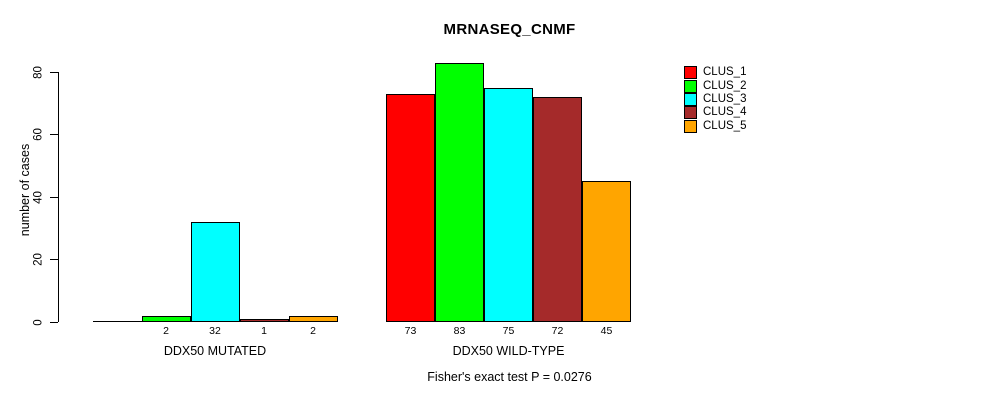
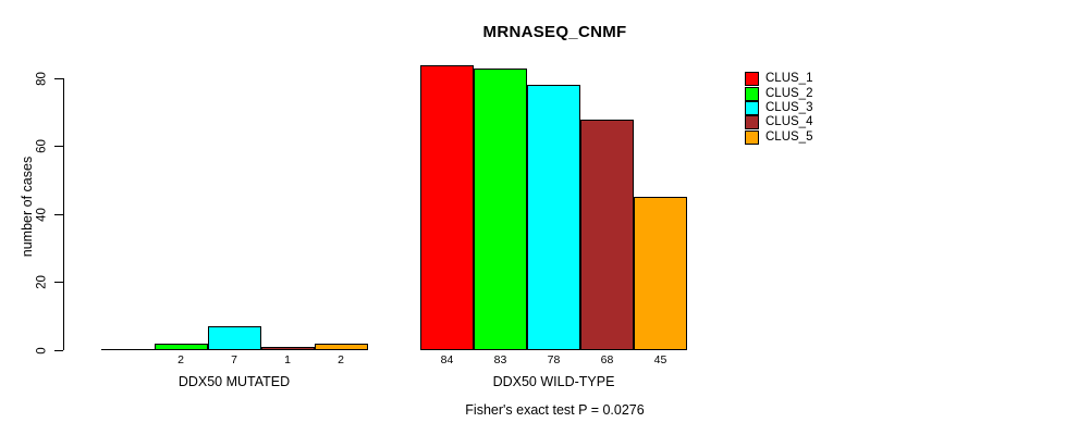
CLUS_3/DDX50 MUTATED: 32 -> 7
CLUS_1/DDX50 WILD-TYPE: 73 -> 84
CLUS_3/DDX50 WILD-TYPE: 75 -> 78
CLUS_4/DDX50 WILD-TYPE: 72 -> 68
